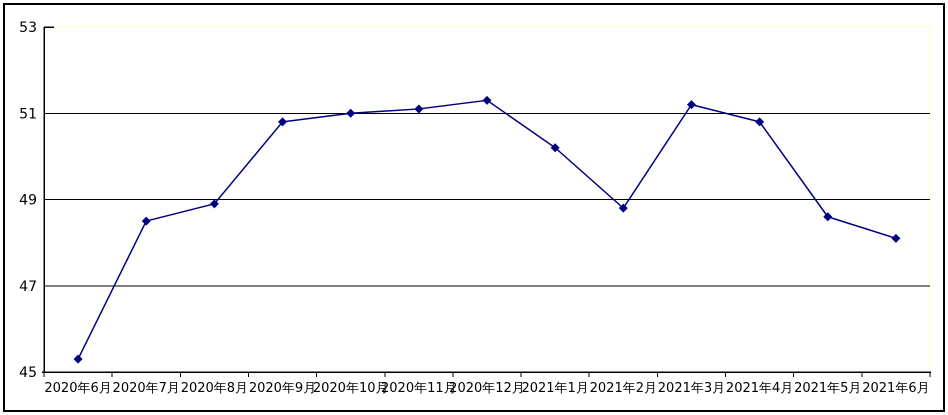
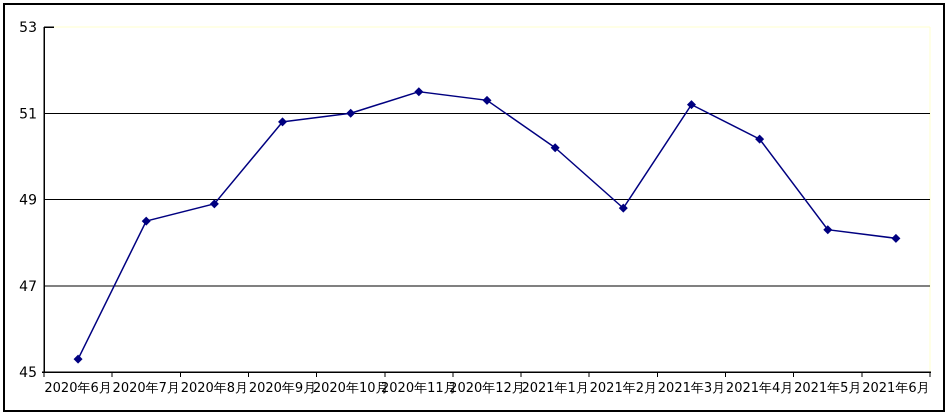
2020年11月: 51.1 -> 51.5
2021年4月: 50.8 -> 50.4
2021年5月: 48.6 -> 48.3
